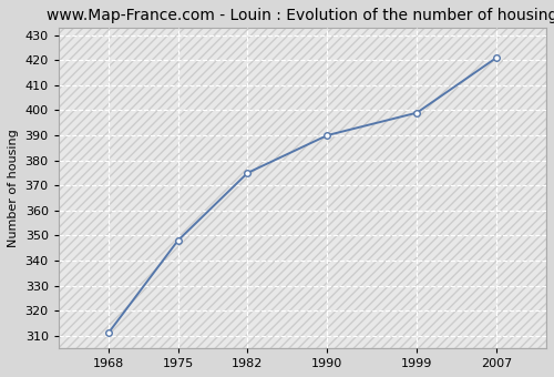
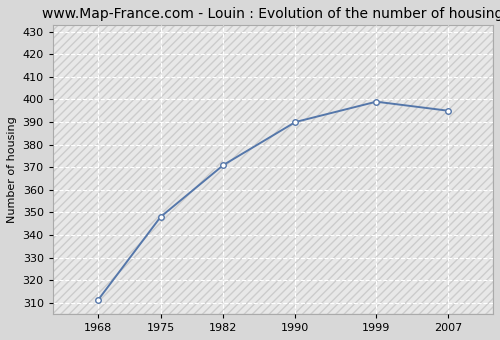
1982: 375 -> 371
2007: 421 -> 395
